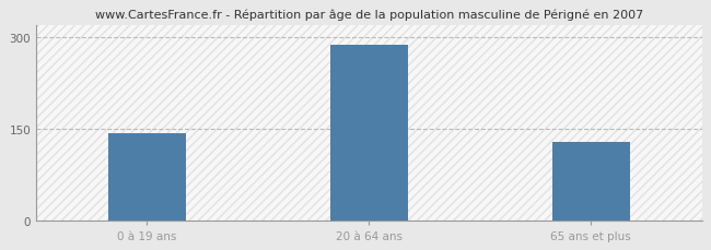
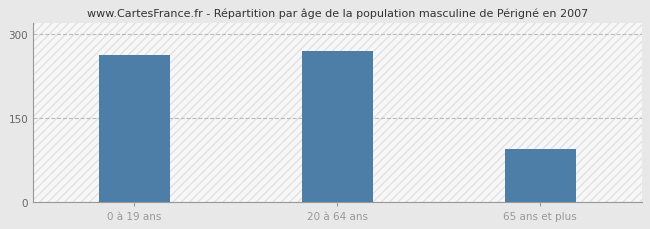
0 à 19 ans: 143 -> 262
20 à 64 ans: 287 -> 270
65 ans et plus: 128 -> 94
